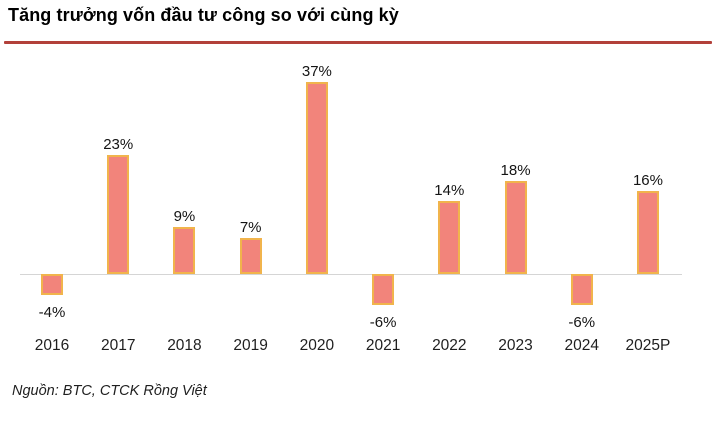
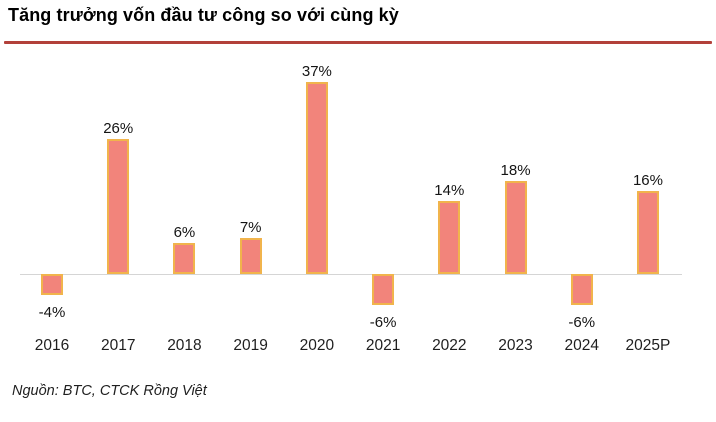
2017: 23% -> 26%
2018: 9% -> 6%
